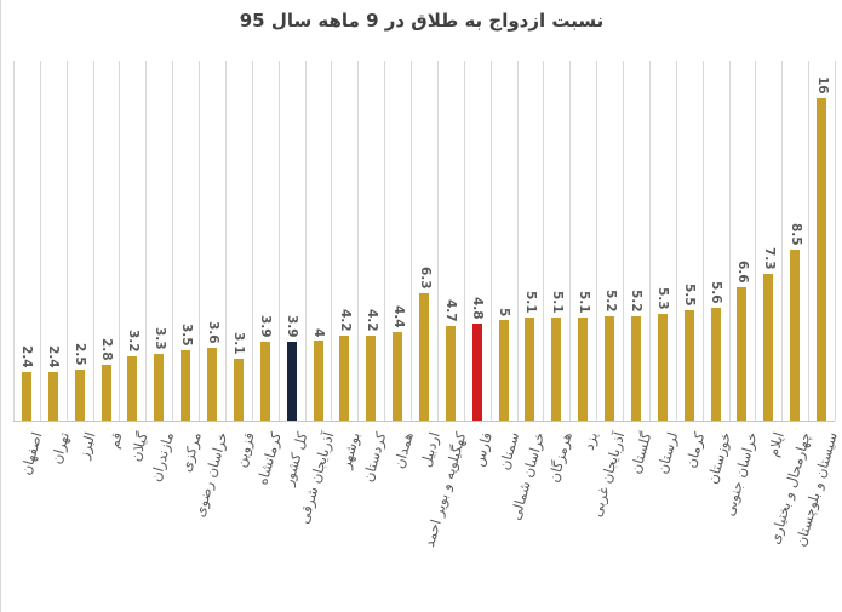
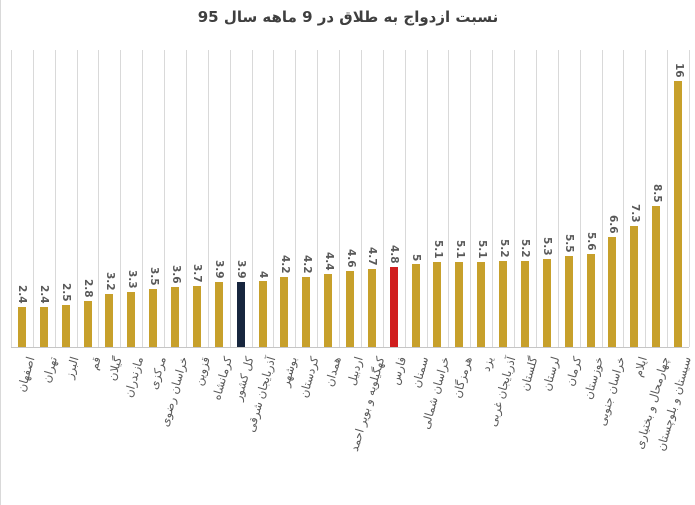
قزوین: 3.1 -> 3.7
اردبیل: 6.3 -> 4.6
